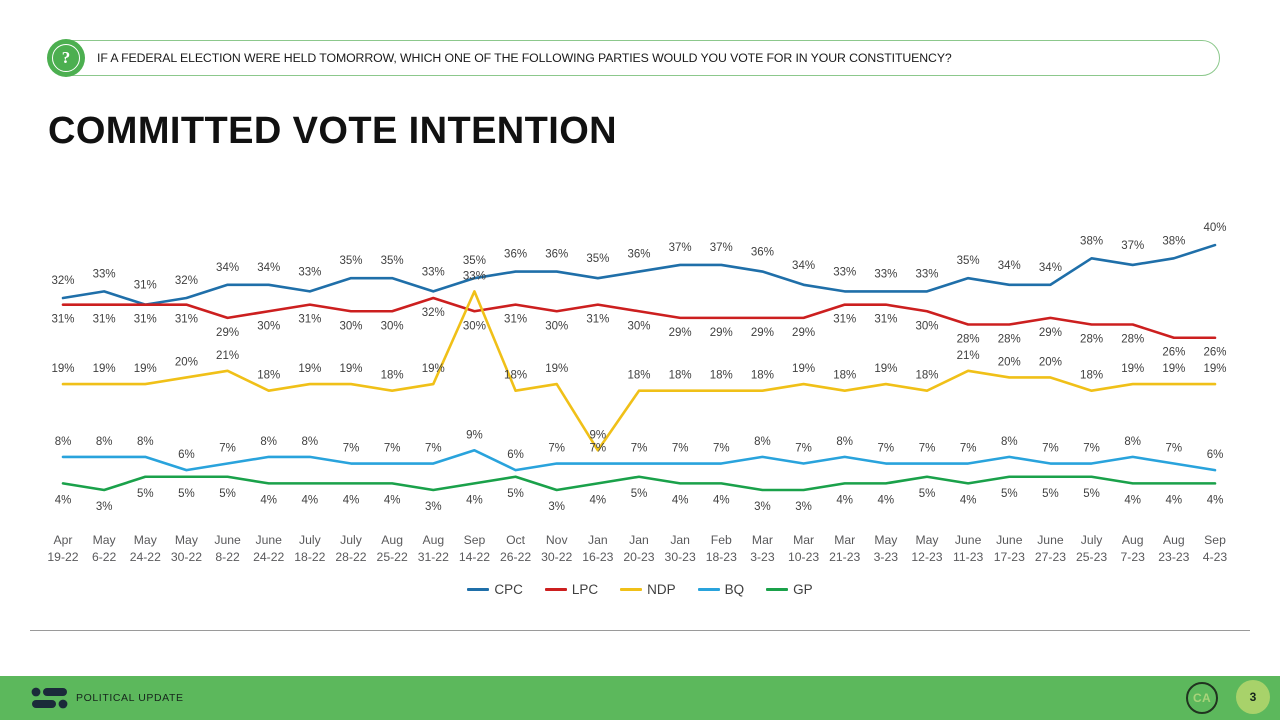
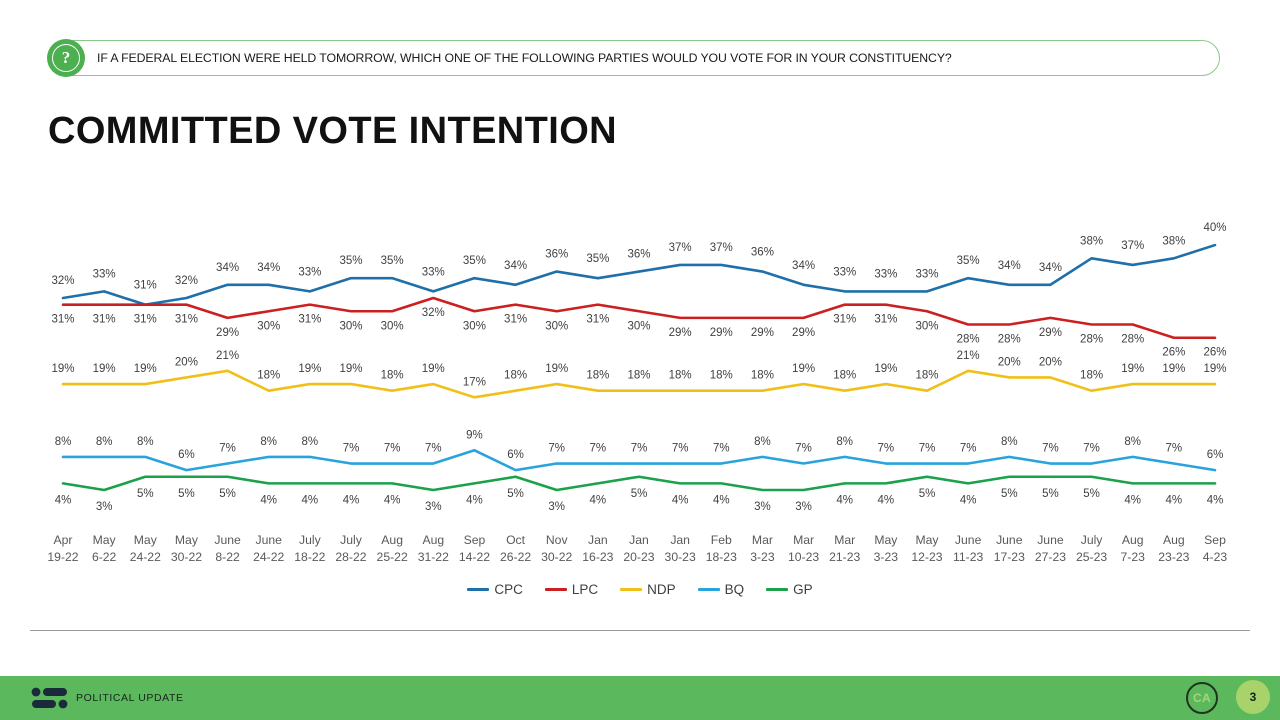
NDP/Sep 14-22: 33% -> 17%
CPC/Oct 26-22: 36% -> 34%
NDP/Jan 16-23: 9% -> 18%
